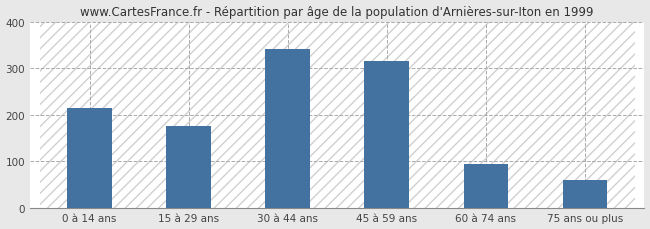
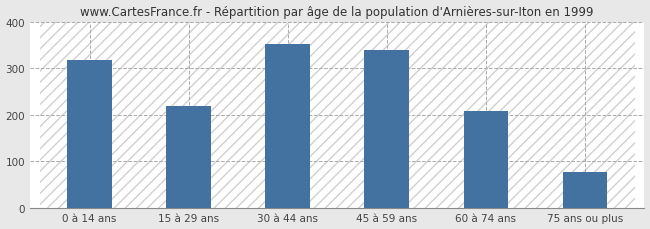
0 à 14 ans: 215 -> 318
15 à 29 ans: 175 -> 218
30 à 44 ans: 340 -> 352
45 à 59 ans: 315 -> 338
60 à 74 ans: 95 -> 207
75 ans ou plus: 60 -> 78
